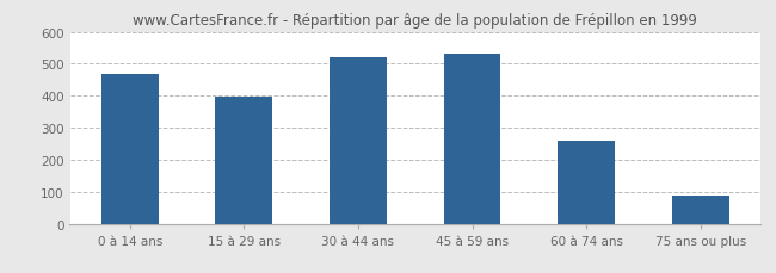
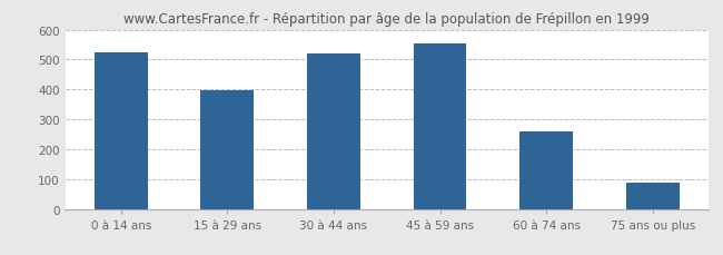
0 à 14 ans: 468 -> 525
45 à 59 ans: 532 -> 555
